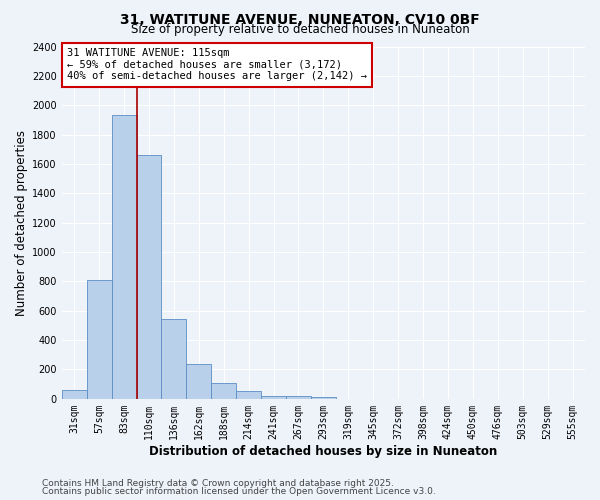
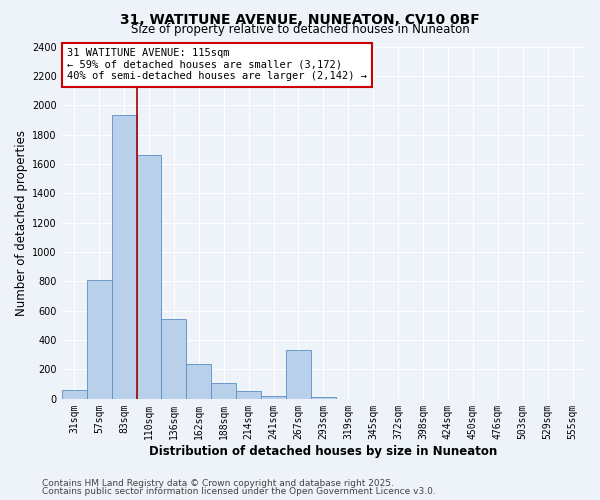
267sqm: 20 -> 330
